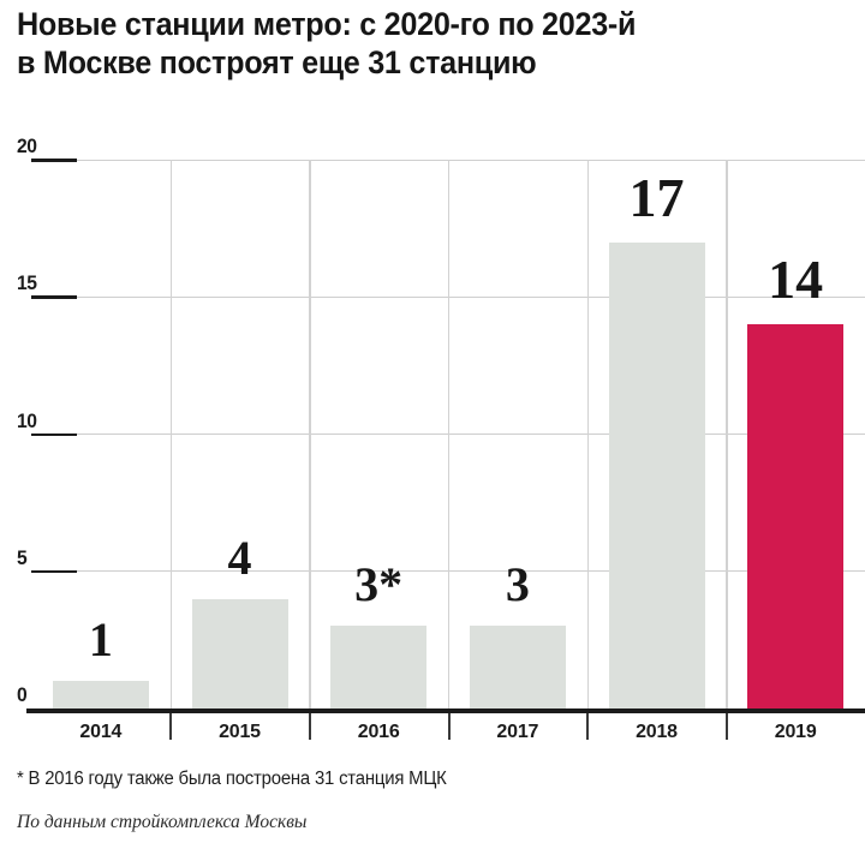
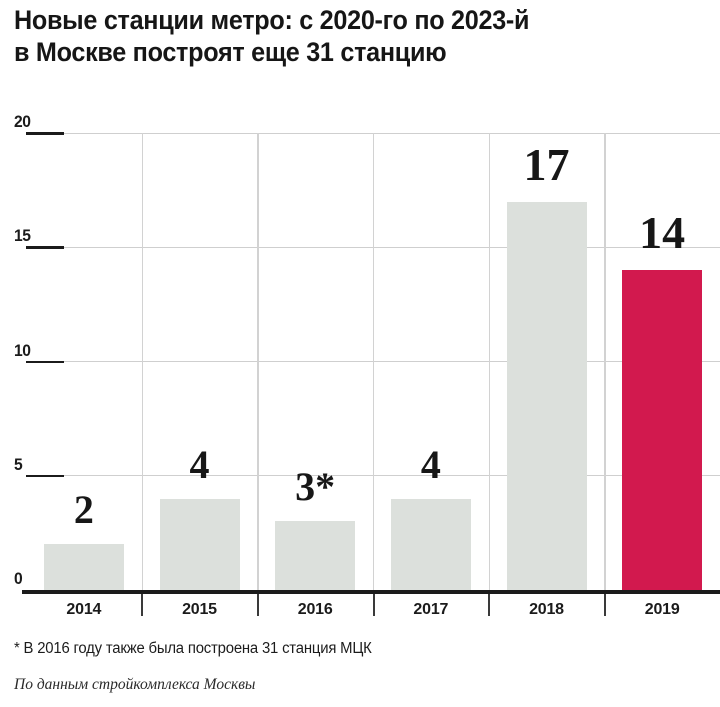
2014: 1 -> 2
2017: 3 -> 4
